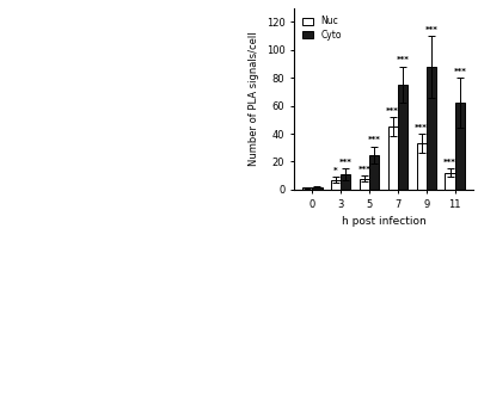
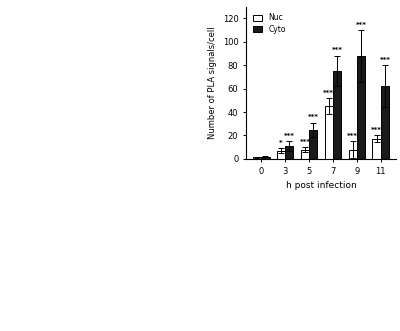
Nuc/9: 33 -> 8
Nuc/11: 12 -> 17
